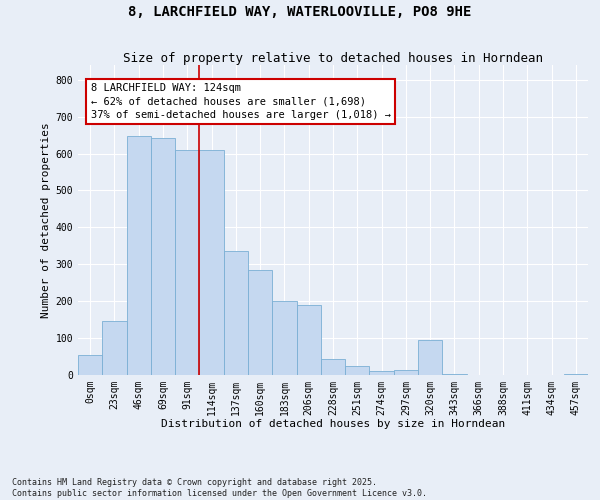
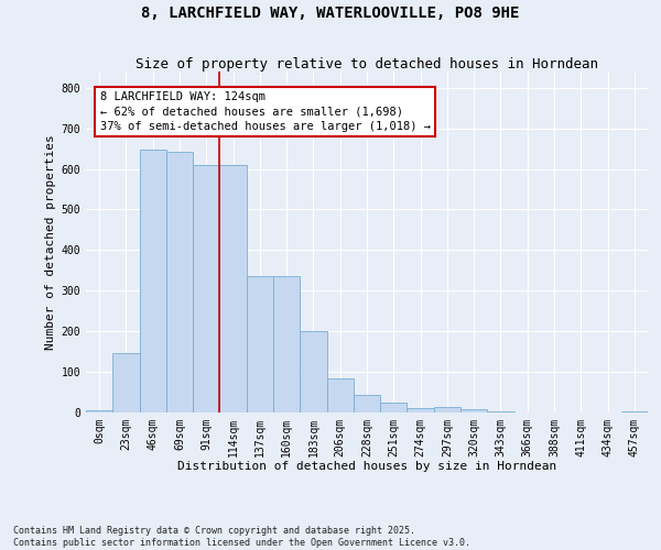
0sqm: 55 -> 5
160sqm: 285 -> 335
206sqm: 190 -> 83
320sqm: 95 -> 9
